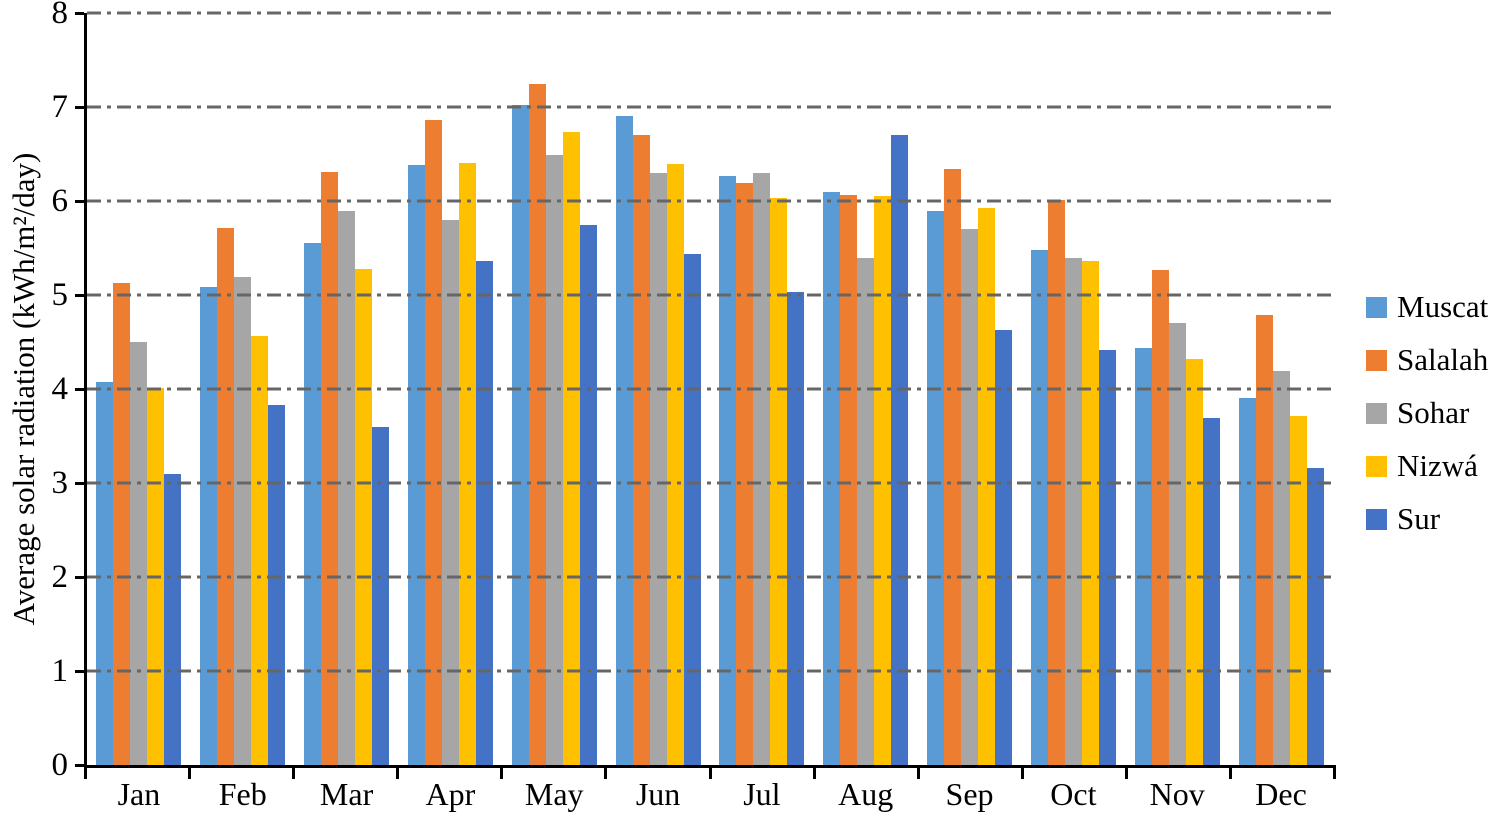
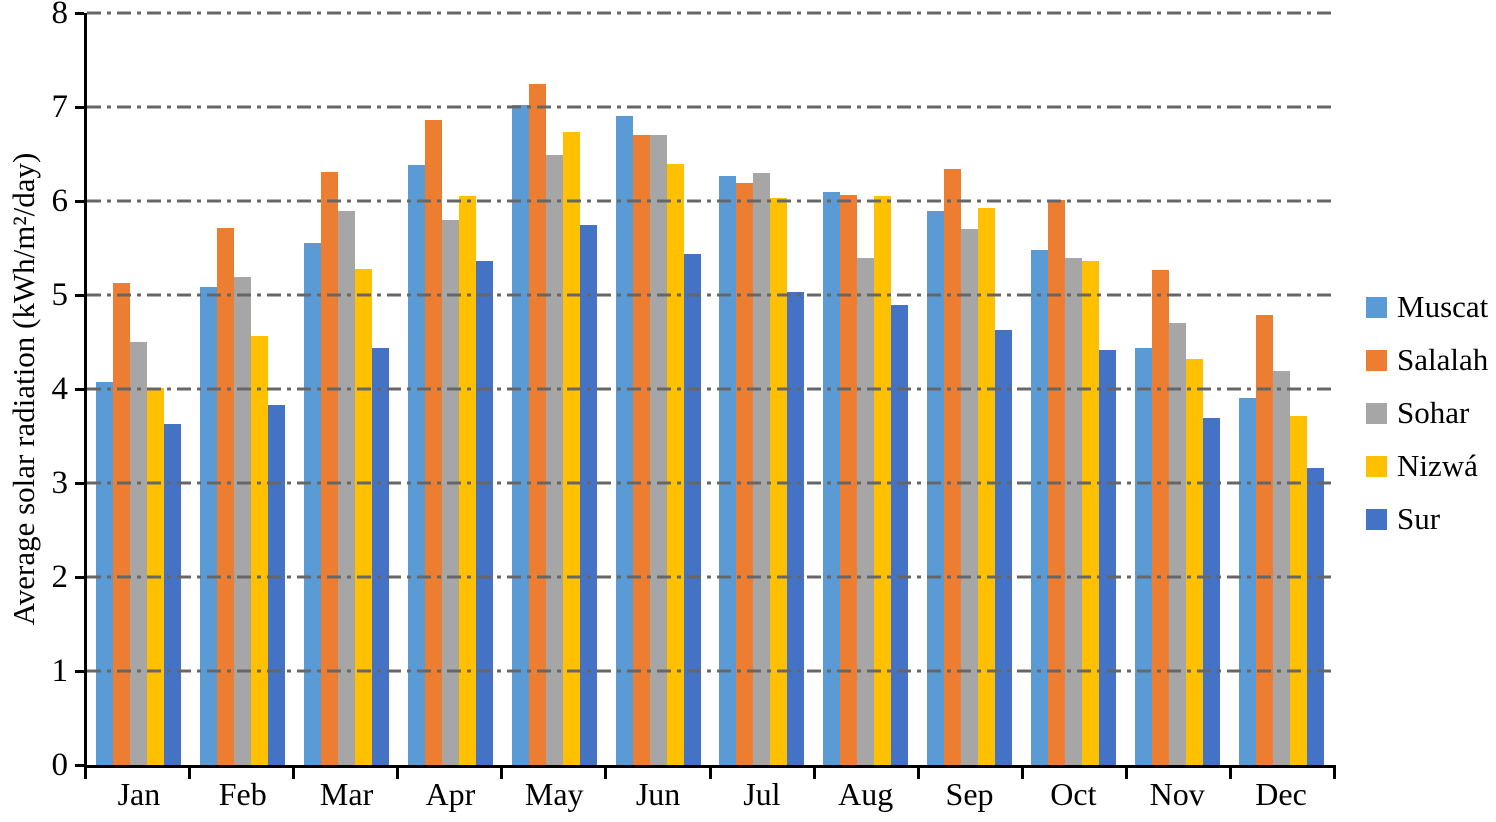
Sur/Jan: 3.1 -> 3.6
Sur/Mar: 3.6 -> 4.4
Nizwá/Apr: 6.4 -> 6.0
Sohar/Jun: 6.3 -> 6.7
Sur/Aug: 6.7 -> 4.9
